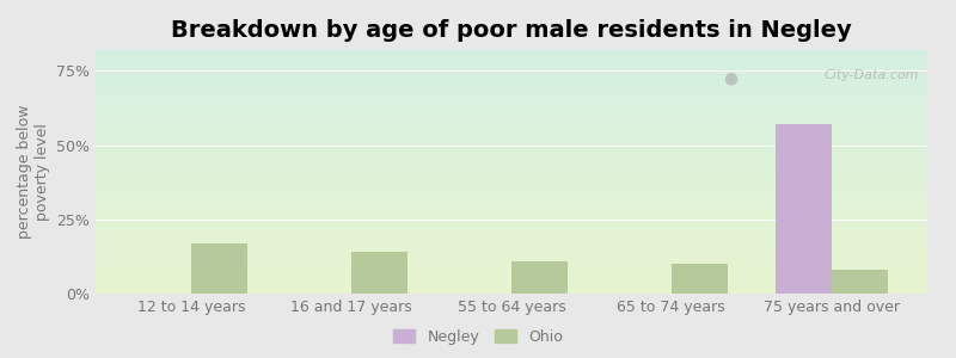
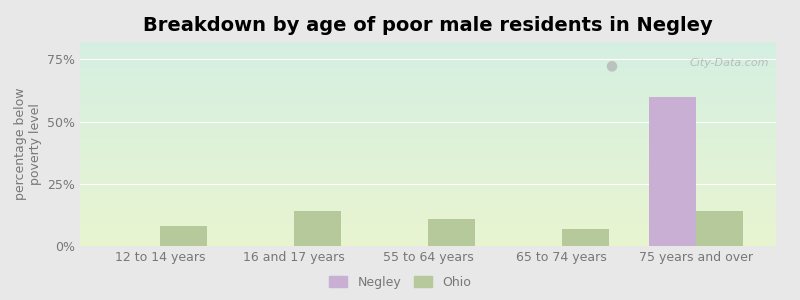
Ohio/12 to 14 years: 17% -> 8%
Ohio/65 to 74 years: 10% -> 7%
Negley/75 years and over: 57% -> 60%
Ohio/75 years and over: 8% -> 14%
